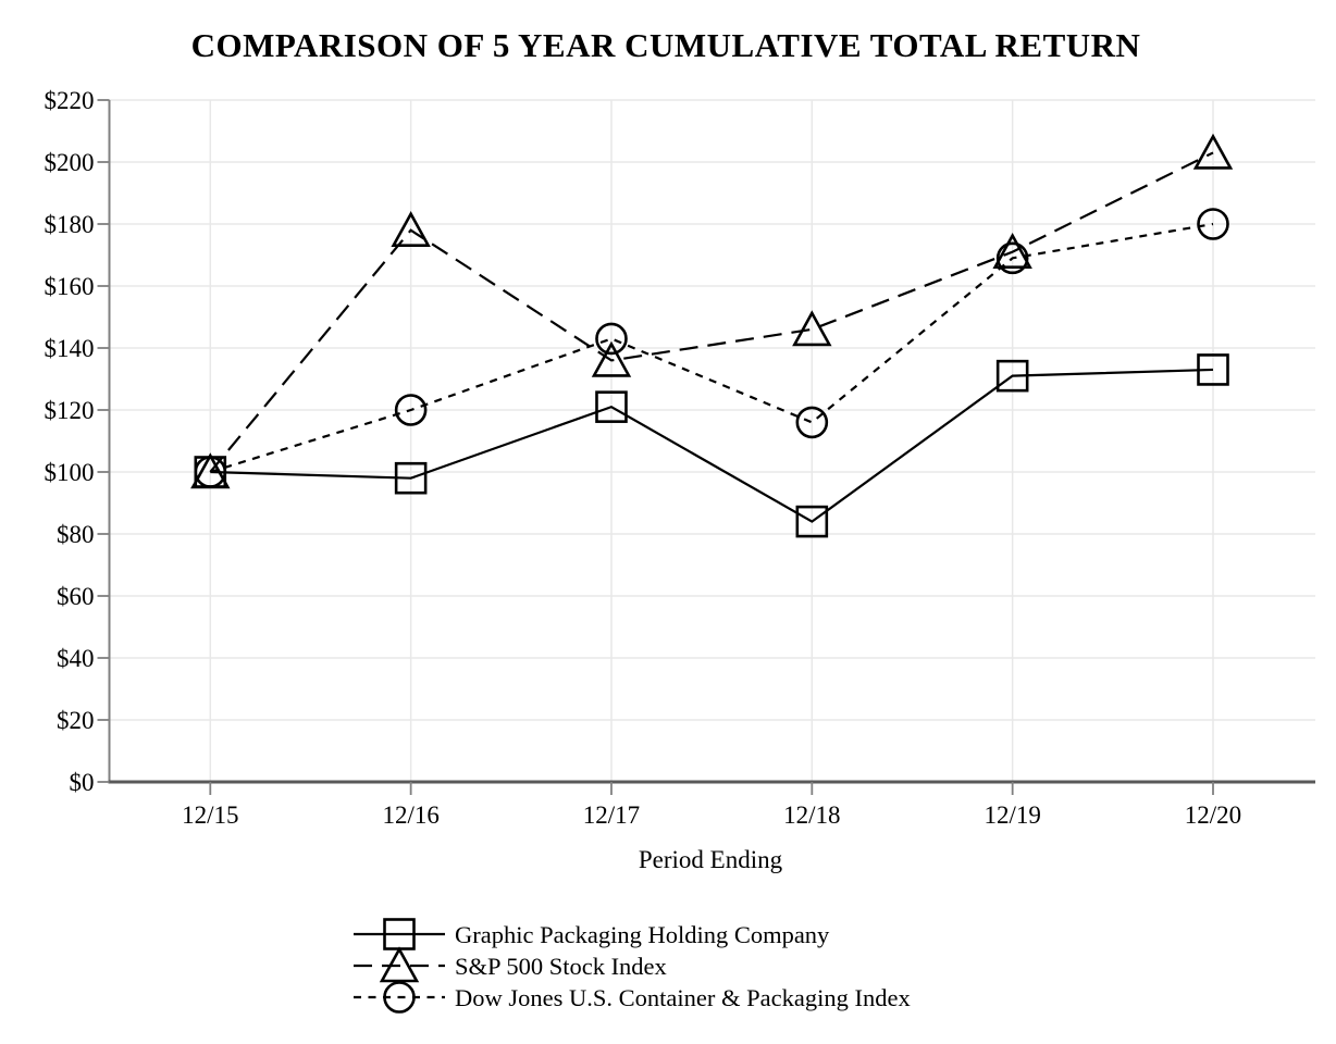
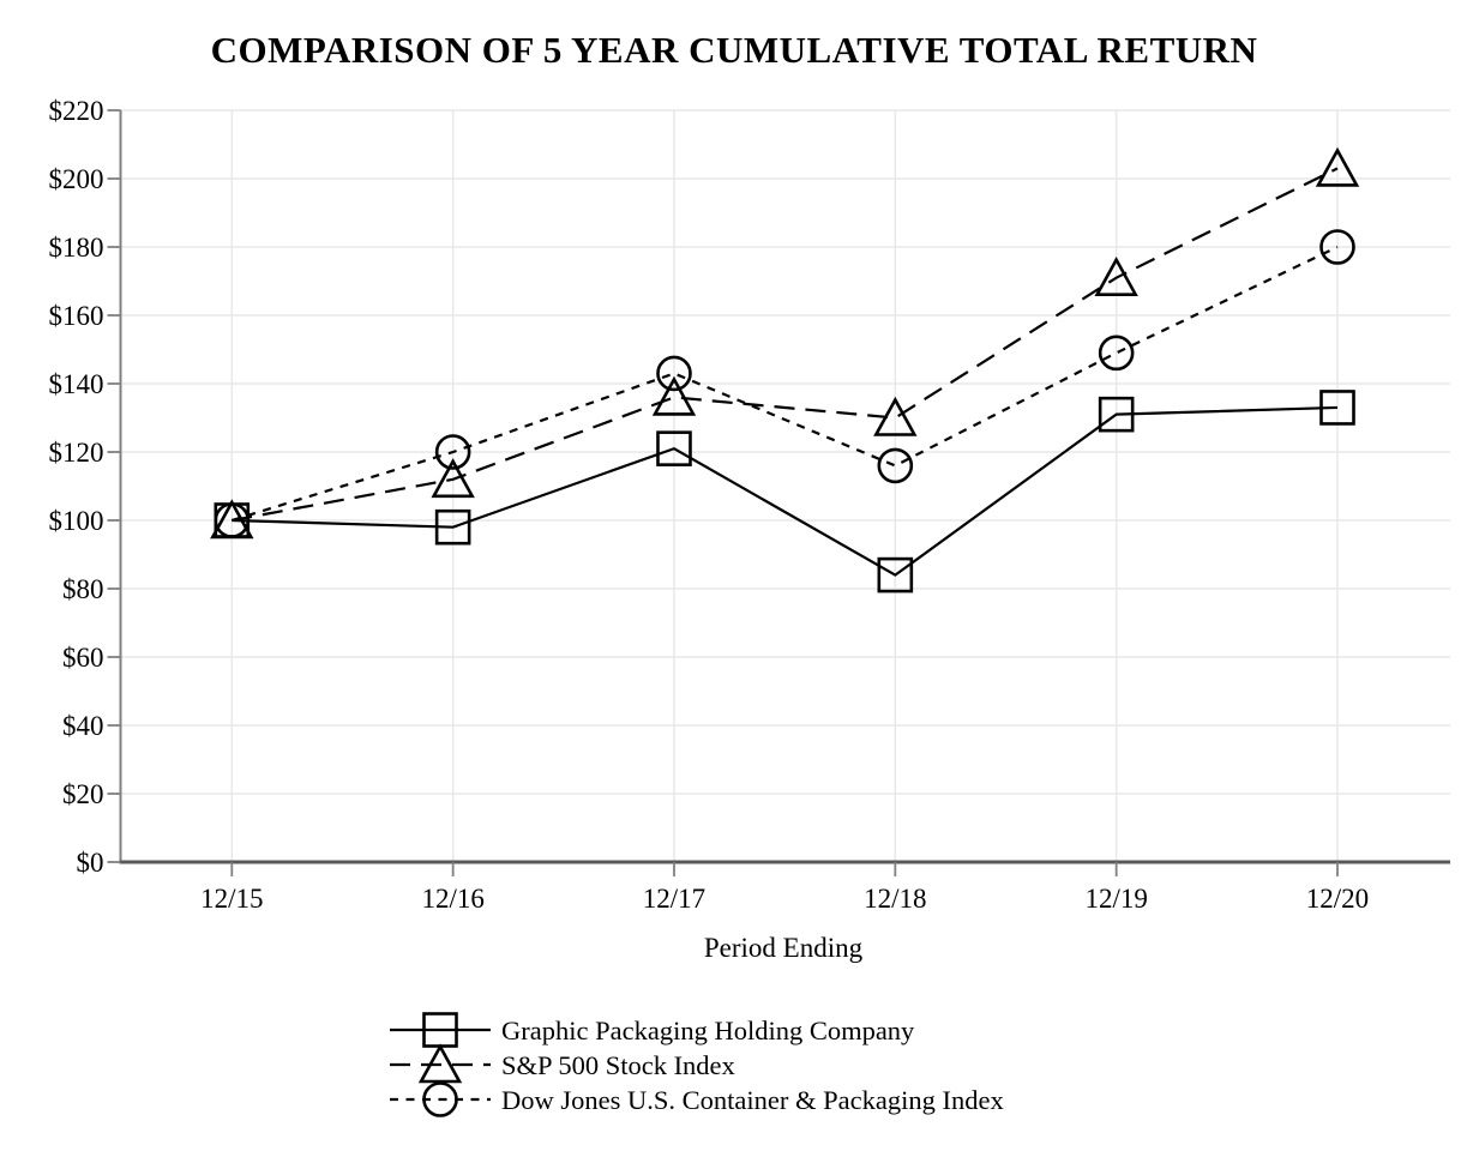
S&P 500 Stock Index/12/16: $178 -> $112
S&P 500 Stock Index/12/18: $146 -> $130
Dow Jones U.S. Container & Packaging Index/12/19: $169 -> $149
